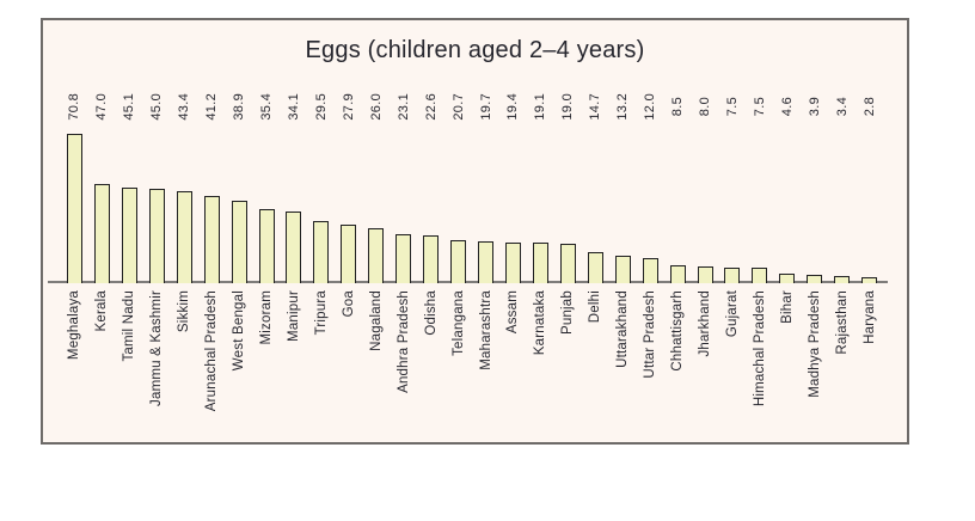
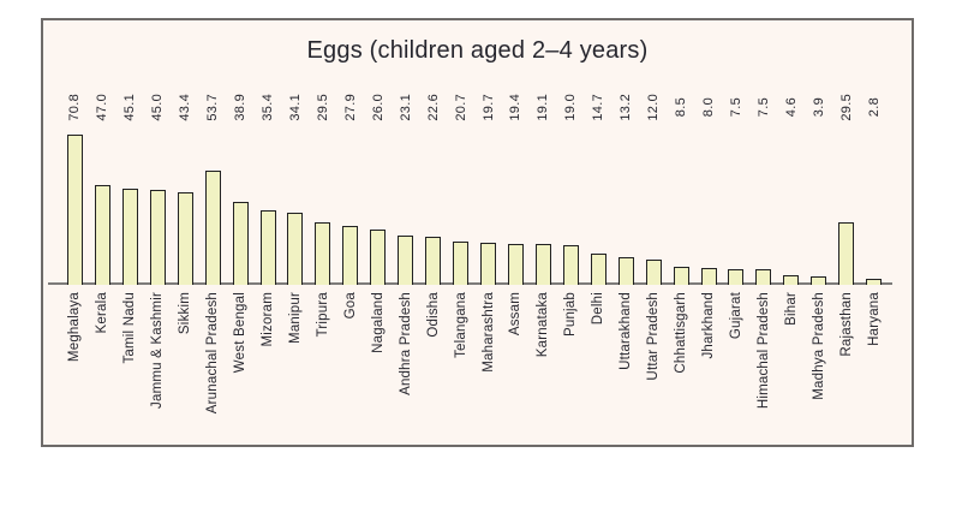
Arunachal Pradesh: 41.2 -> 53.7
Rajasthan: 3.4 -> 29.5
